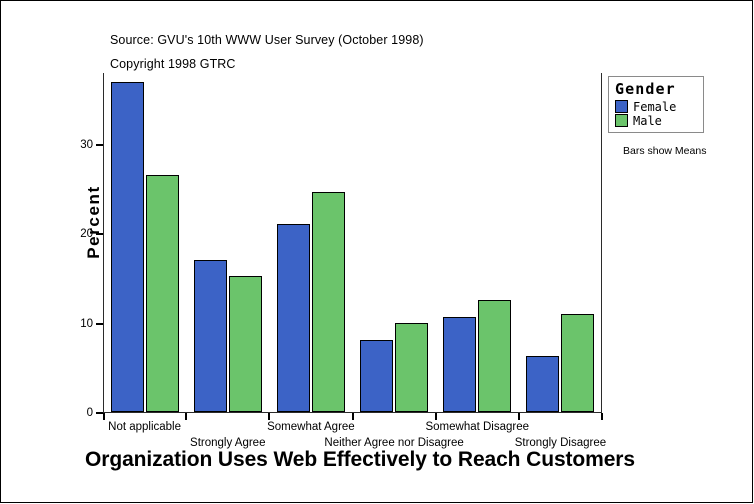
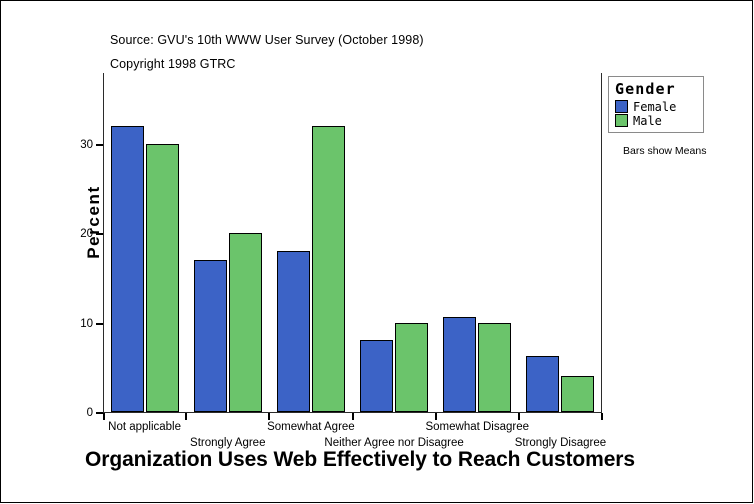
Female/Not applicable: 37 -> 32
Male/Not applicable: 26 -> 30
Male/Strongly Agree: 15 -> 20
Female/Somewhat Agree: 21 -> 18
Male/Somewhat Agree: 25 -> 32
Male/Somewhat Disagree: 12 -> 10
Male/Strongly Disagree: 11 -> 4
